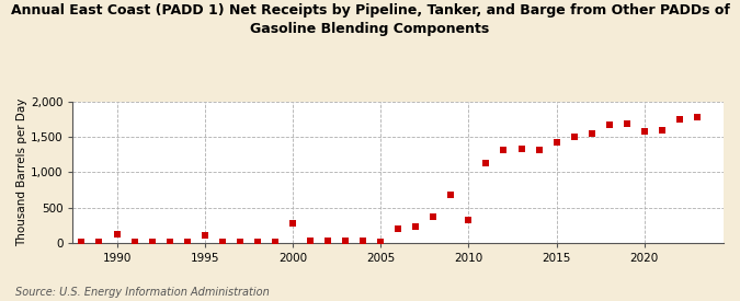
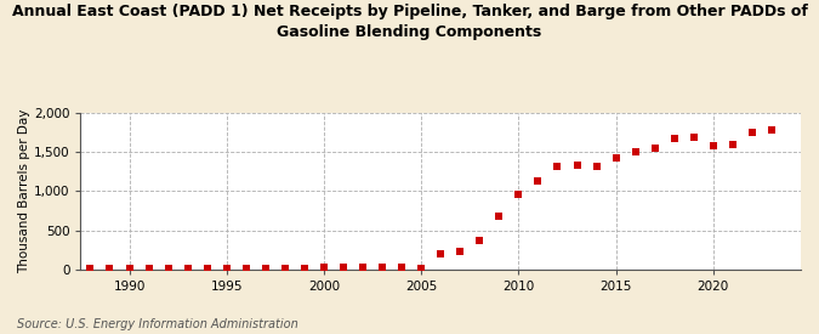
1990: 120 -> 0
1995: 100 -> 10
2000: 280 -> 20
2010: 320 -> 960
